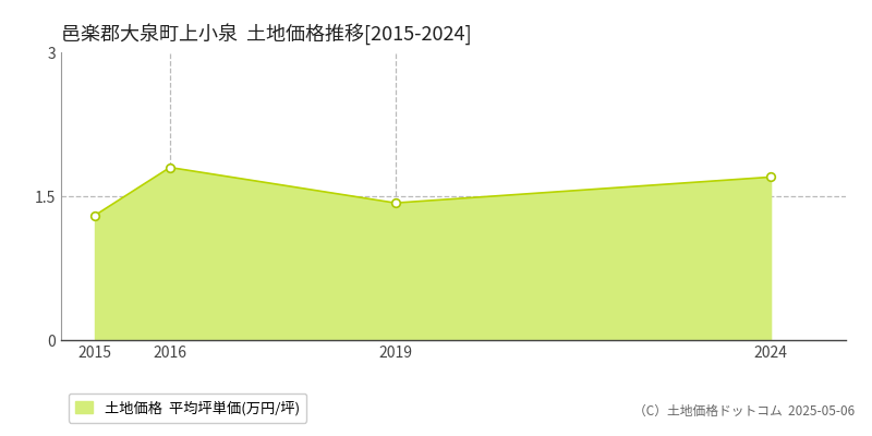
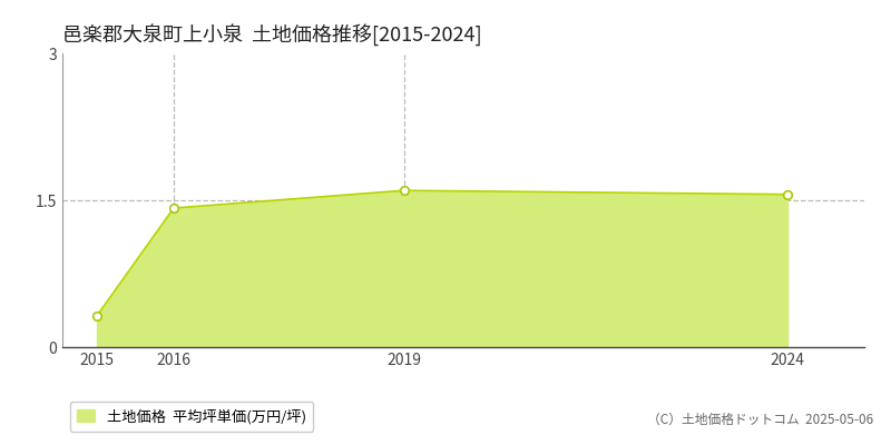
2015: 1.30 -> 0.32
2016: 1.80 -> 1.42
2019: 1.43 -> 1.60
2024: 1.70 -> 1.56
